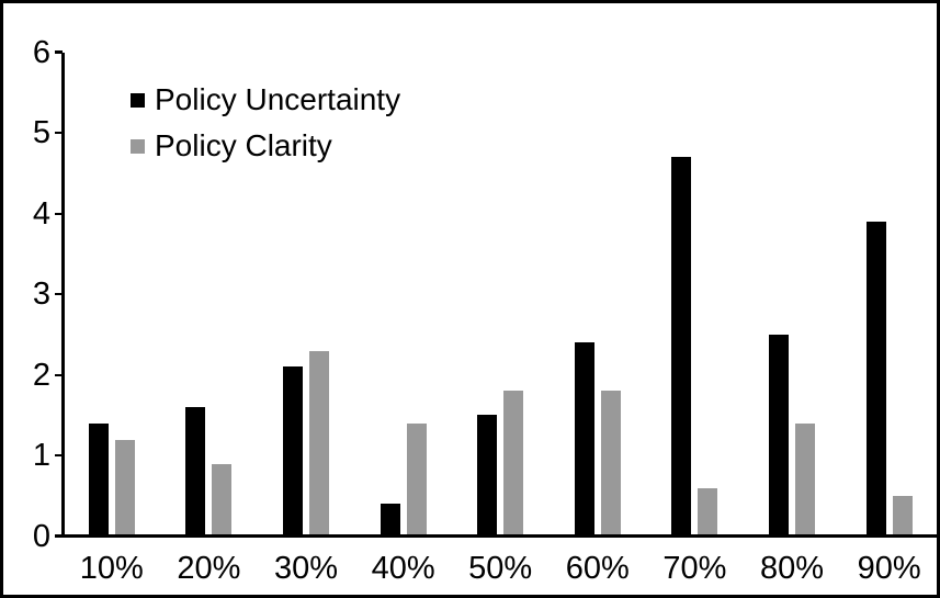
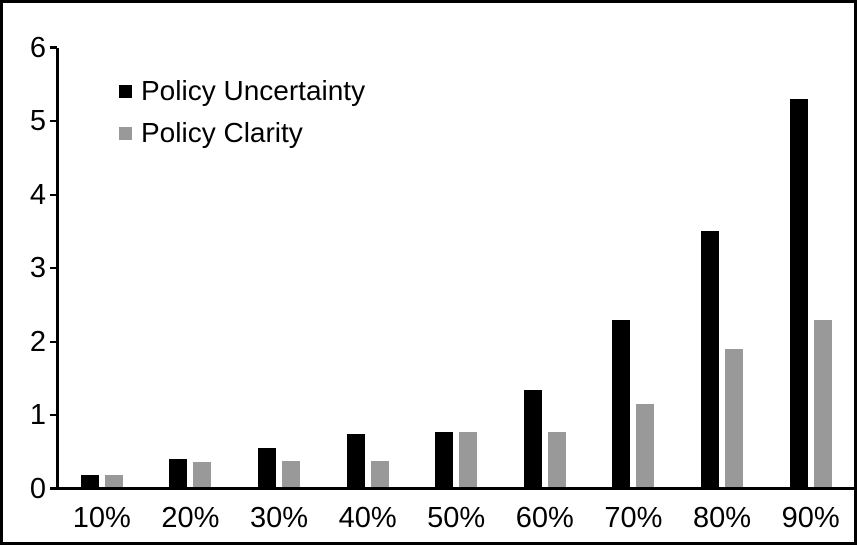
Policy Uncertainty/10%: 1.4 -> 0.2
Policy Clarity/10%: 1.2 -> 0.2
Policy Uncertainty/20%: 1.6 -> 0.4
Policy Clarity/20%: 0.9 -> 0.4
Policy Uncertainty/30%: 2.1 -> 0.6
Policy Clarity/30%: 2.3 -> 0.4
Policy Uncertainty/40%: 0.4 -> 0.8
Policy Clarity/40%: 1.4 -> 0.4
Policy Uncertainty/50%: 1.5 -> 0.8
Policy Clarity/50%: 1.8 -> 0.8
Policy Uncertainty/60%: 2.4 -> 1.3
Policy Clarity/60%: 1.8 -> 0.8
Policy Uncertainty/70%: 4.7 -> 2.3
Policy Clarity/70%: 0.6 -> 1.1
Policy Uncertainty/80%: 2.5 -> 3.5
Policy Clarity/80%: 1.4 -> 1.9
Policy Uncertainty/90%: 3.9 -> 5.3
Policy Clarity/90%: 0.5 -> 2.3
